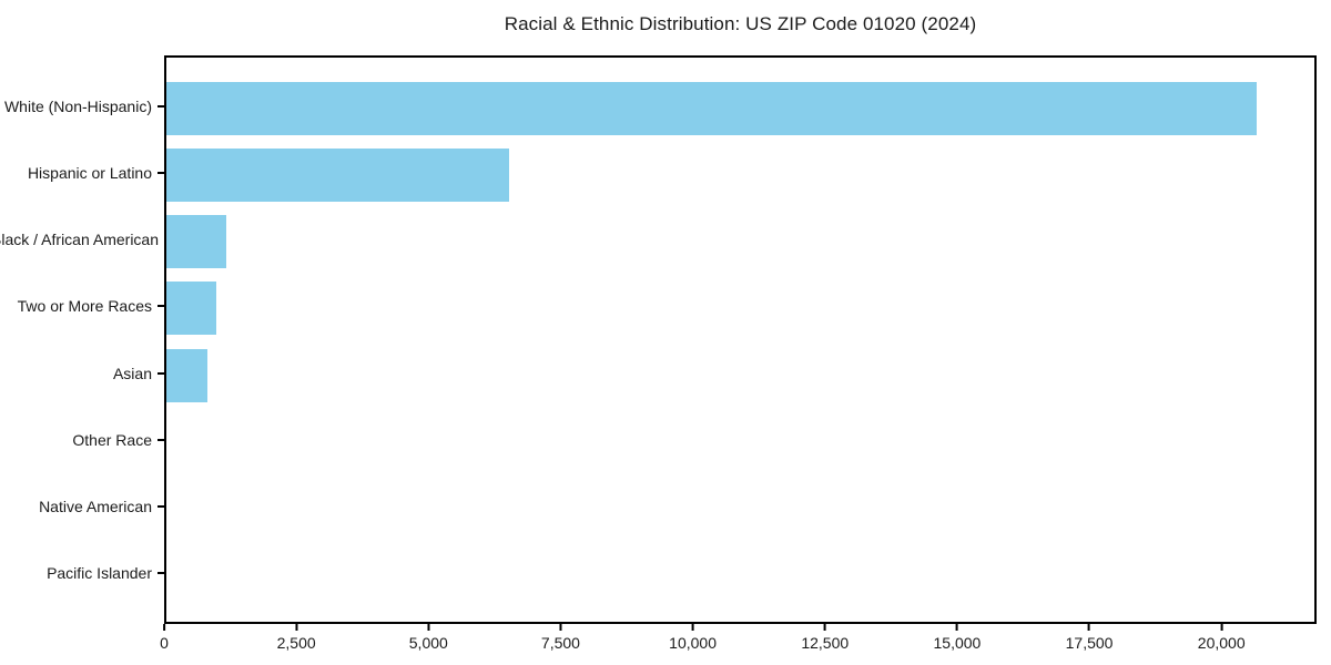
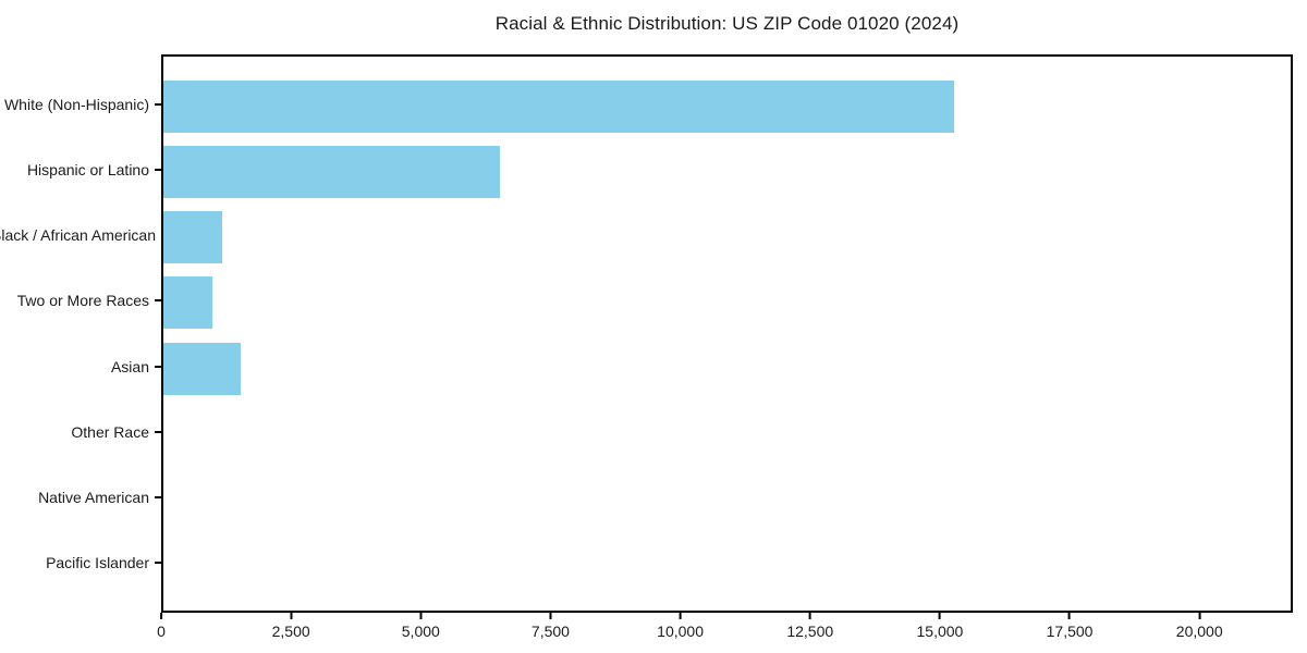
White (Non-Hispanic): 20700 -> 15300
Asian: 800 -> 1500
